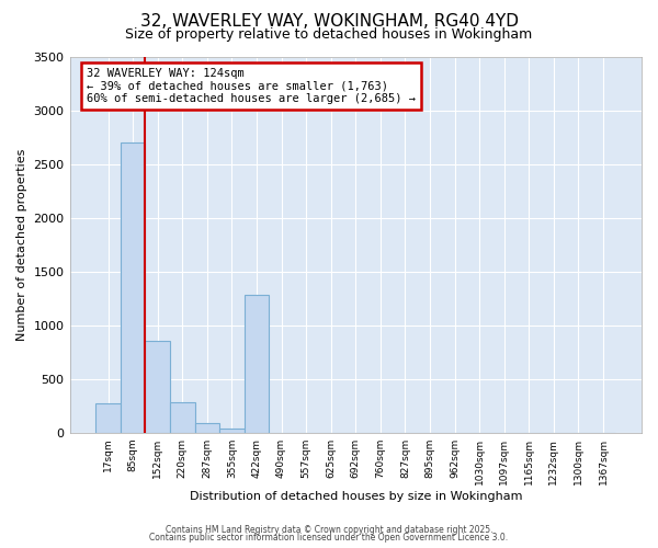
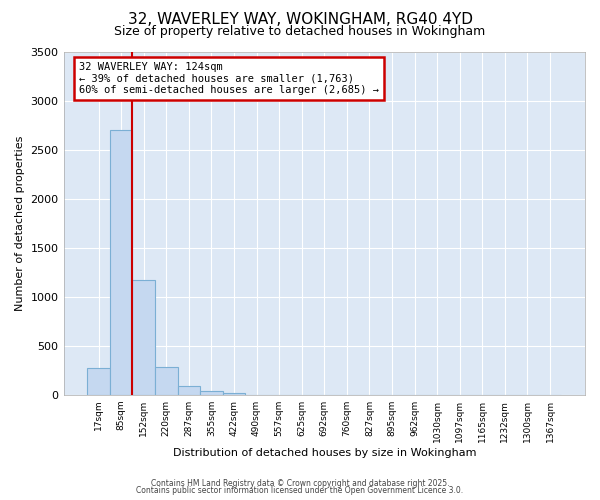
152sqm: 860 -> 1180
422sqm: 1280 -> 20
